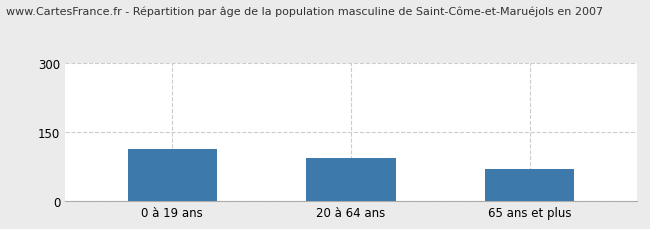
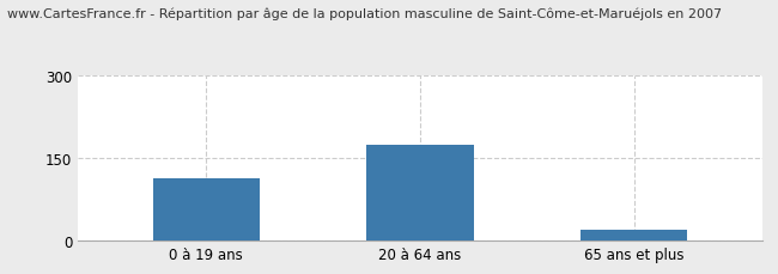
20 à 64 ans: 95 -> 175
65 ans et plus: 70 -> 20
